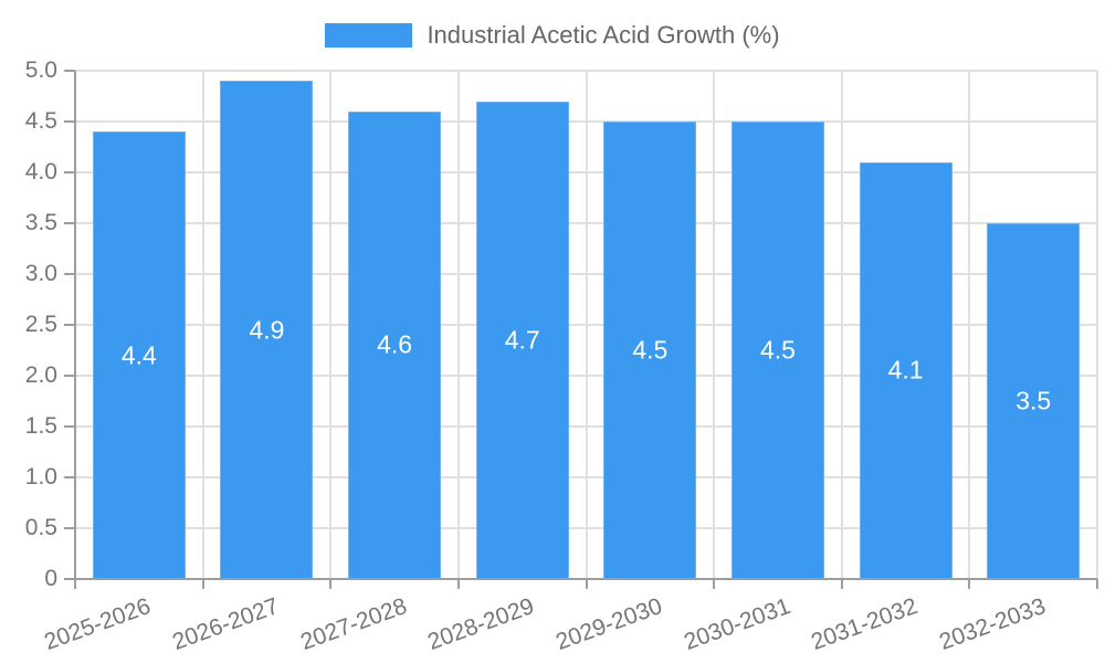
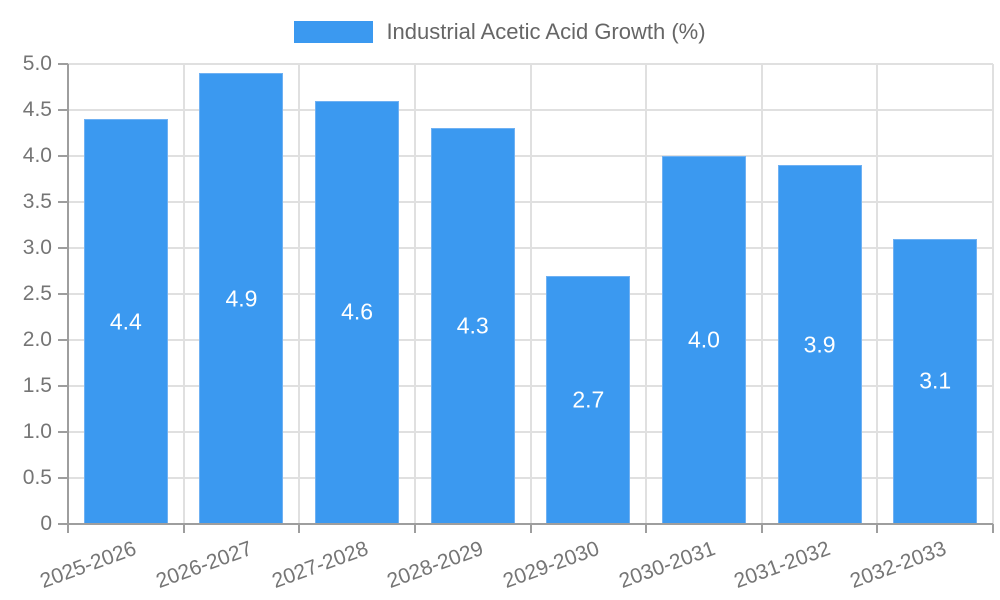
2028-2029: 4.7 -> 4.3
2029-2030: 4.5 -> 2.7
2030-2031: 4.5 -> 4.0
2031-2032: 4.1 -> 3.9
2032-2033: 3.5 -> 3.1
